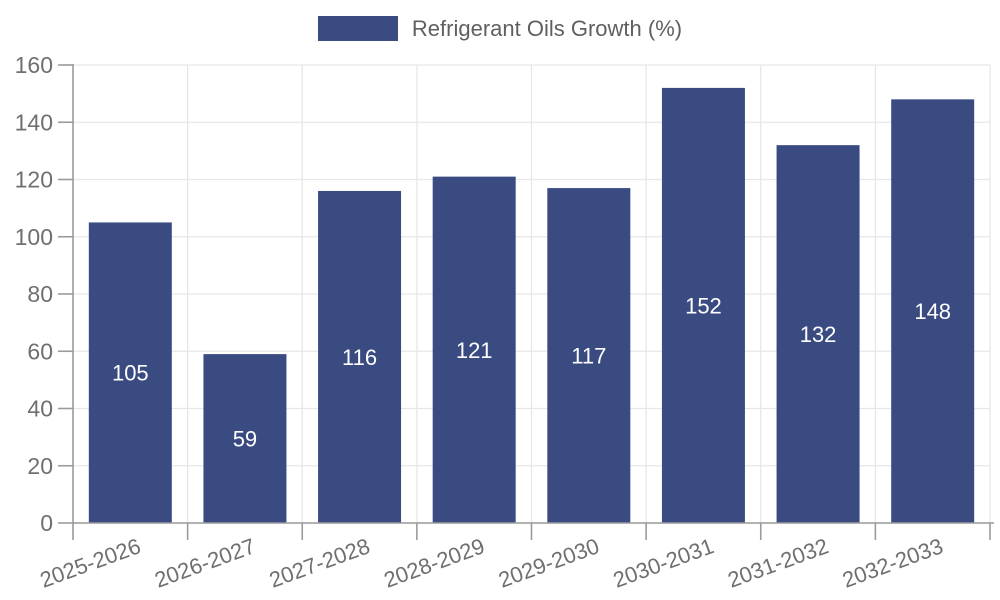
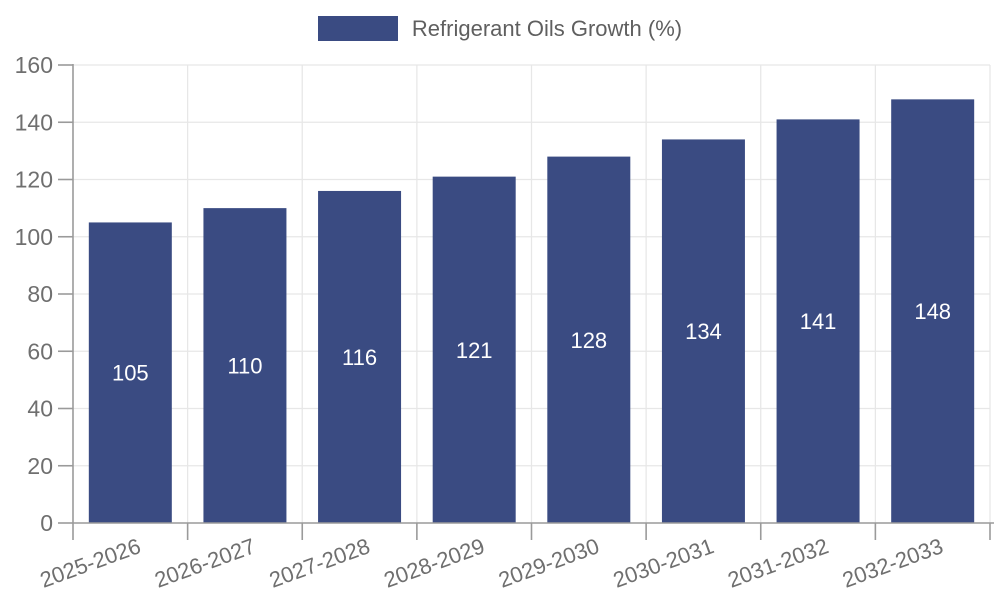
2026-2027: 59 -> 110
2029-2030: 117 -> 128
2030-2031: 152 -> 134
2031-2032: 132 -> 141
